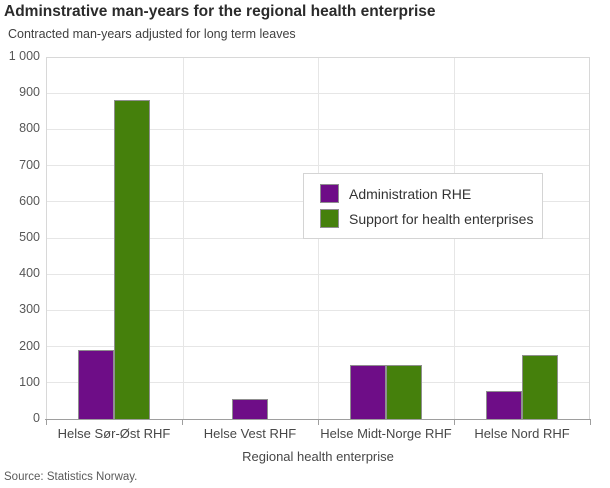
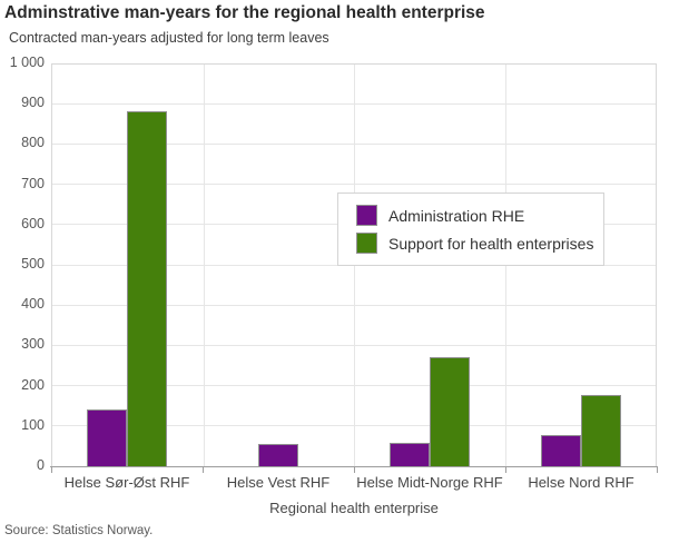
Administration RHE/Helse Sør-Øst RHF: 190 -> 140
Administration RHE/Helse Midt-Norge RHF: 150 -> 60
Support for health enterprises/Helse Midt-Norge RHF: 150 -> 270
